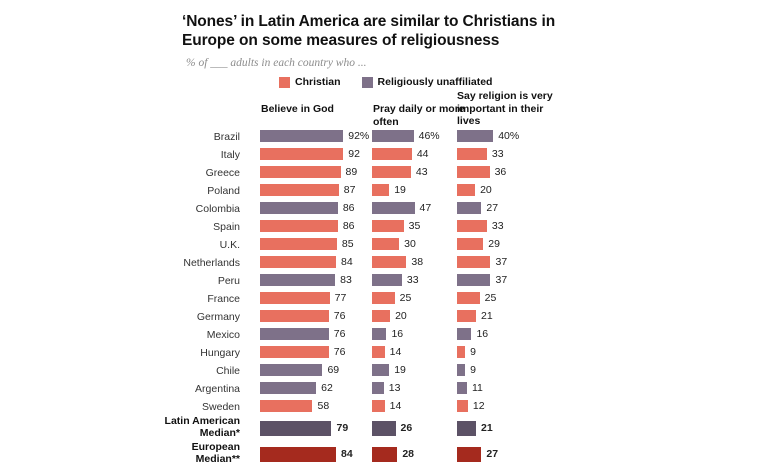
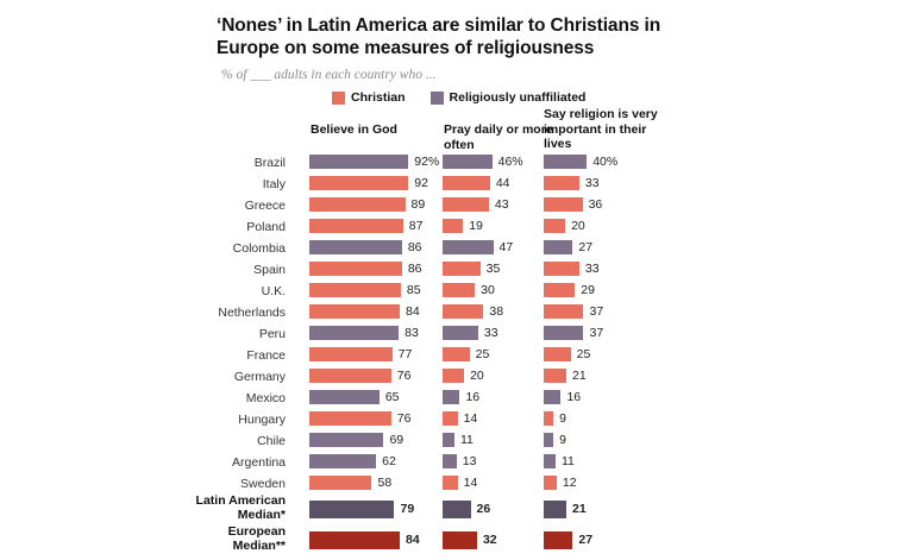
Believe in God/Mexico: 76 -> 65
Pray daily or more often/Chile: 19 -> 11
Pray daily or more often/European Median**: 28 -> 32
